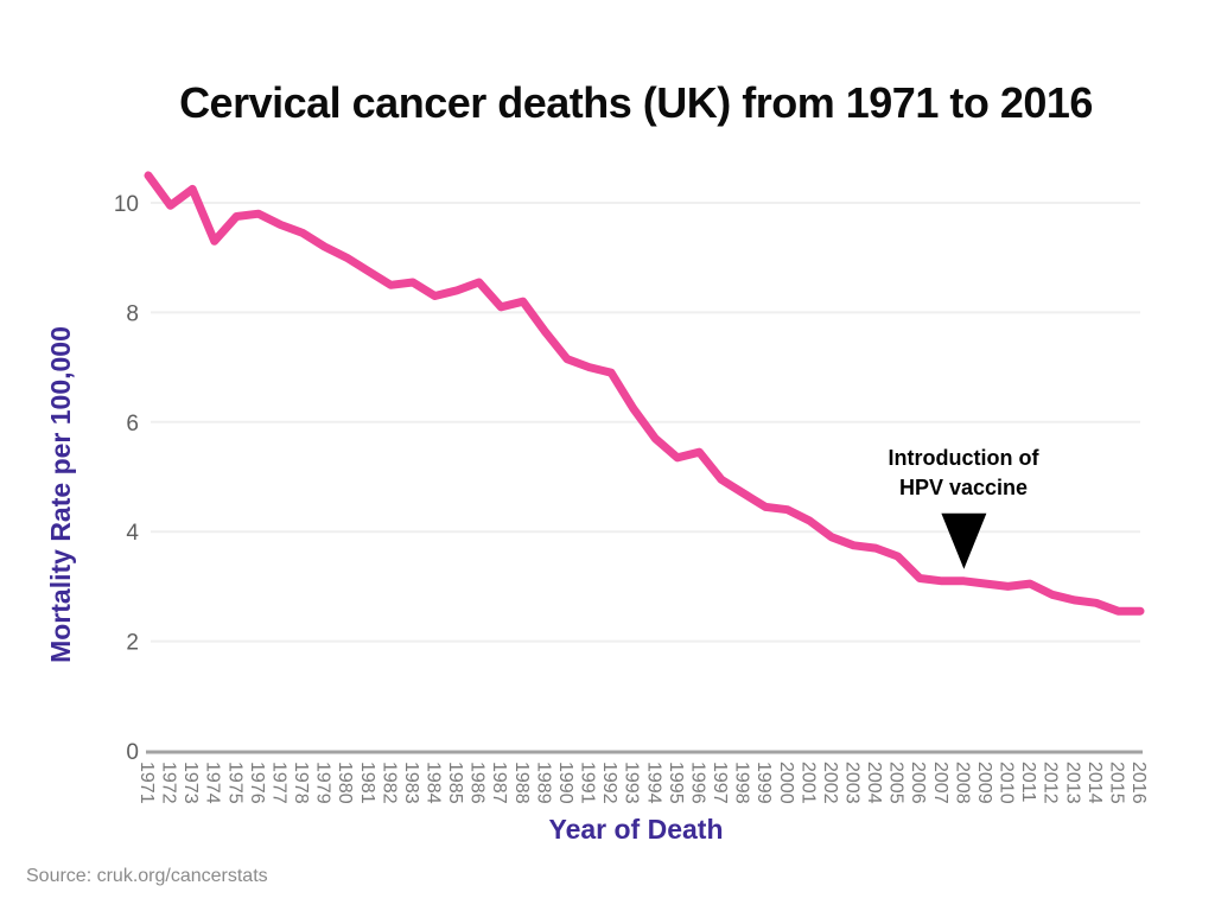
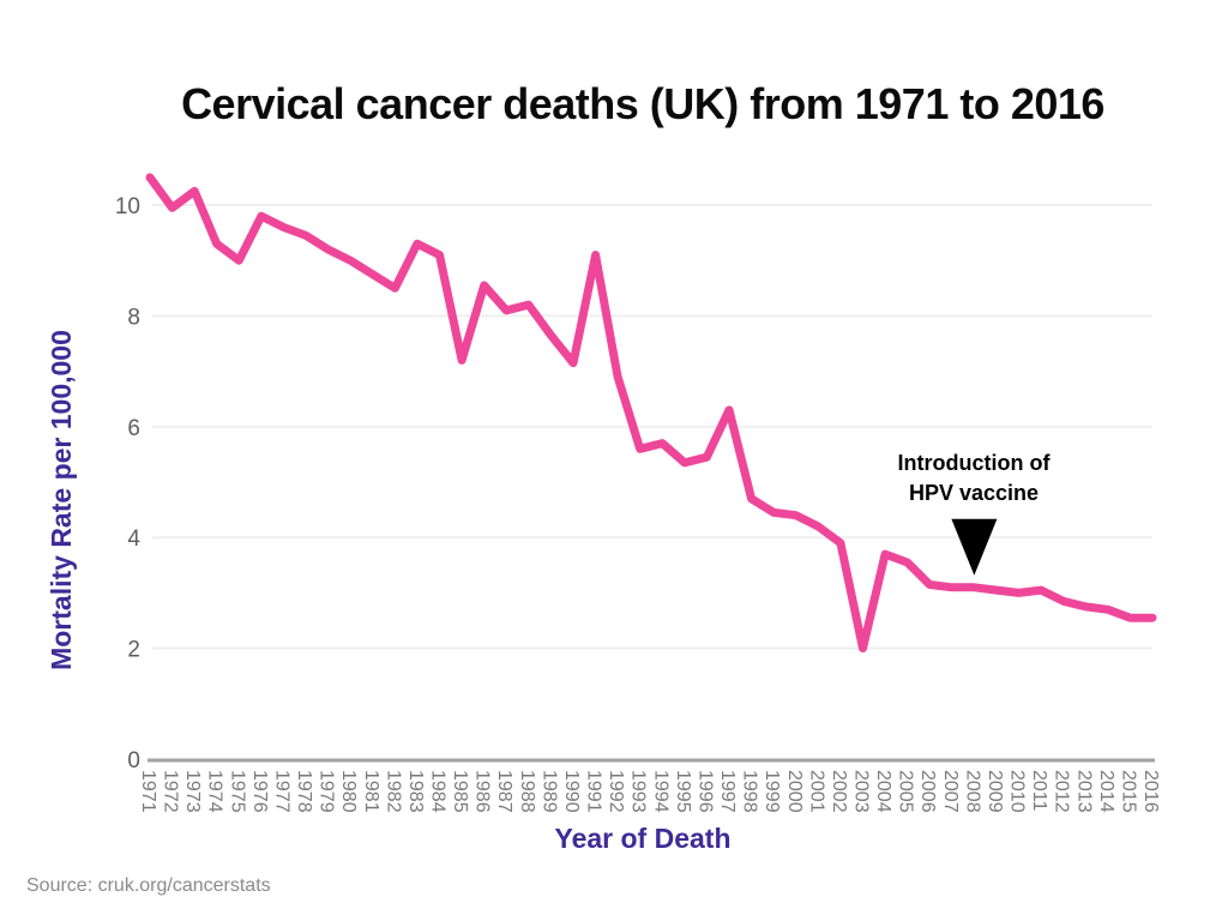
1975: 9.8 -> 9.0
1983: 8.6 -> 9.3
1984: 8.3 -> 9.1
1985: 8.4 -> 7.2
1991: 7.0 -> 9.1
1993: 6.2 -> 5.6
1997: 5.0 -> 6.3
2003: 3.8 -> 2.0
